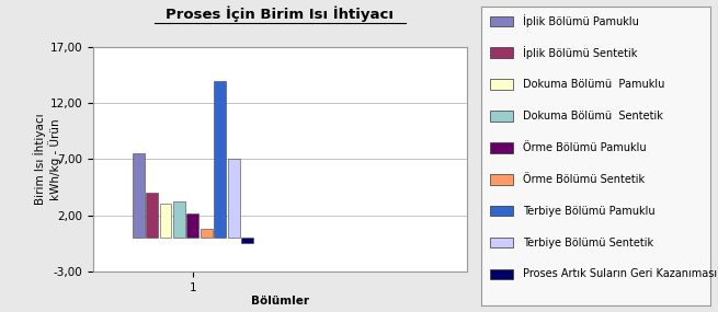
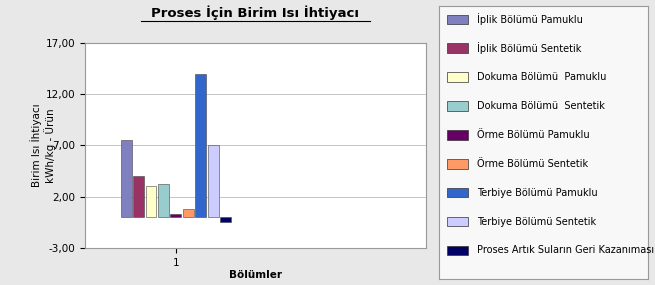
1: 2,2 -> 0,3
